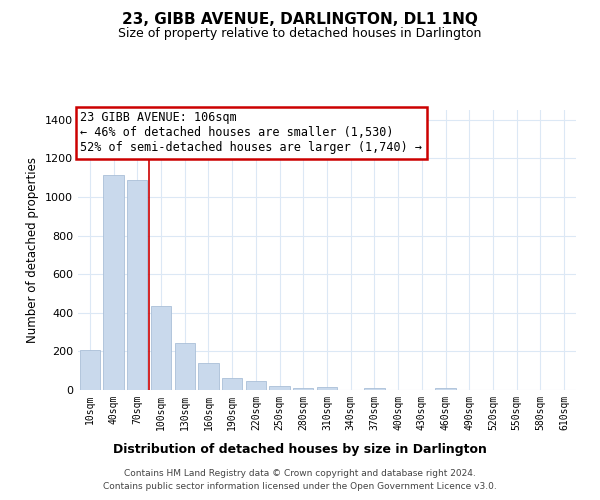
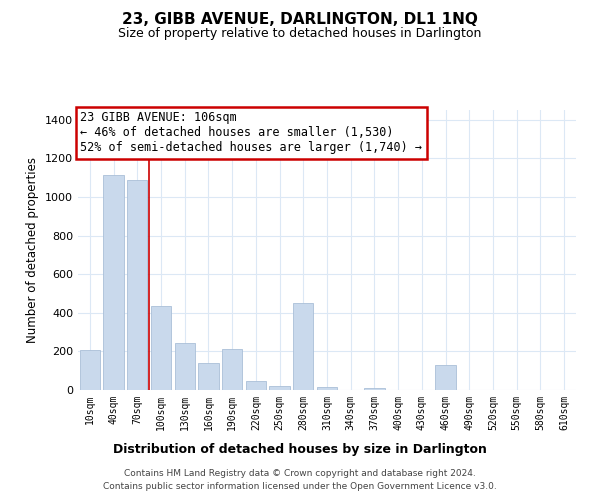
190sqm: 60 -> 210
280sqm: 10 -> 450
460sqm: 10 -> 130
